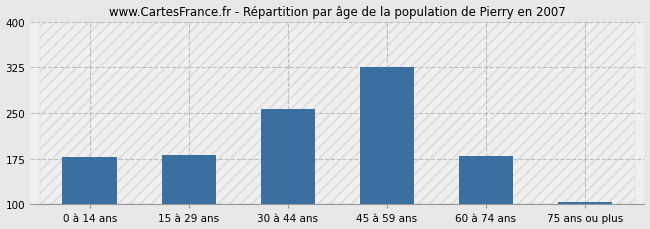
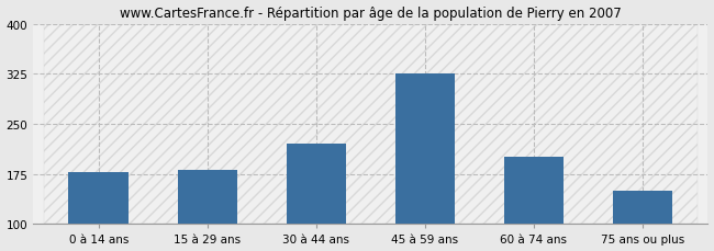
30 à 44 ans: 257 -> 220
60 à 74 ans: 180 -> 200
75 ans ou plus: 104 -> 150
